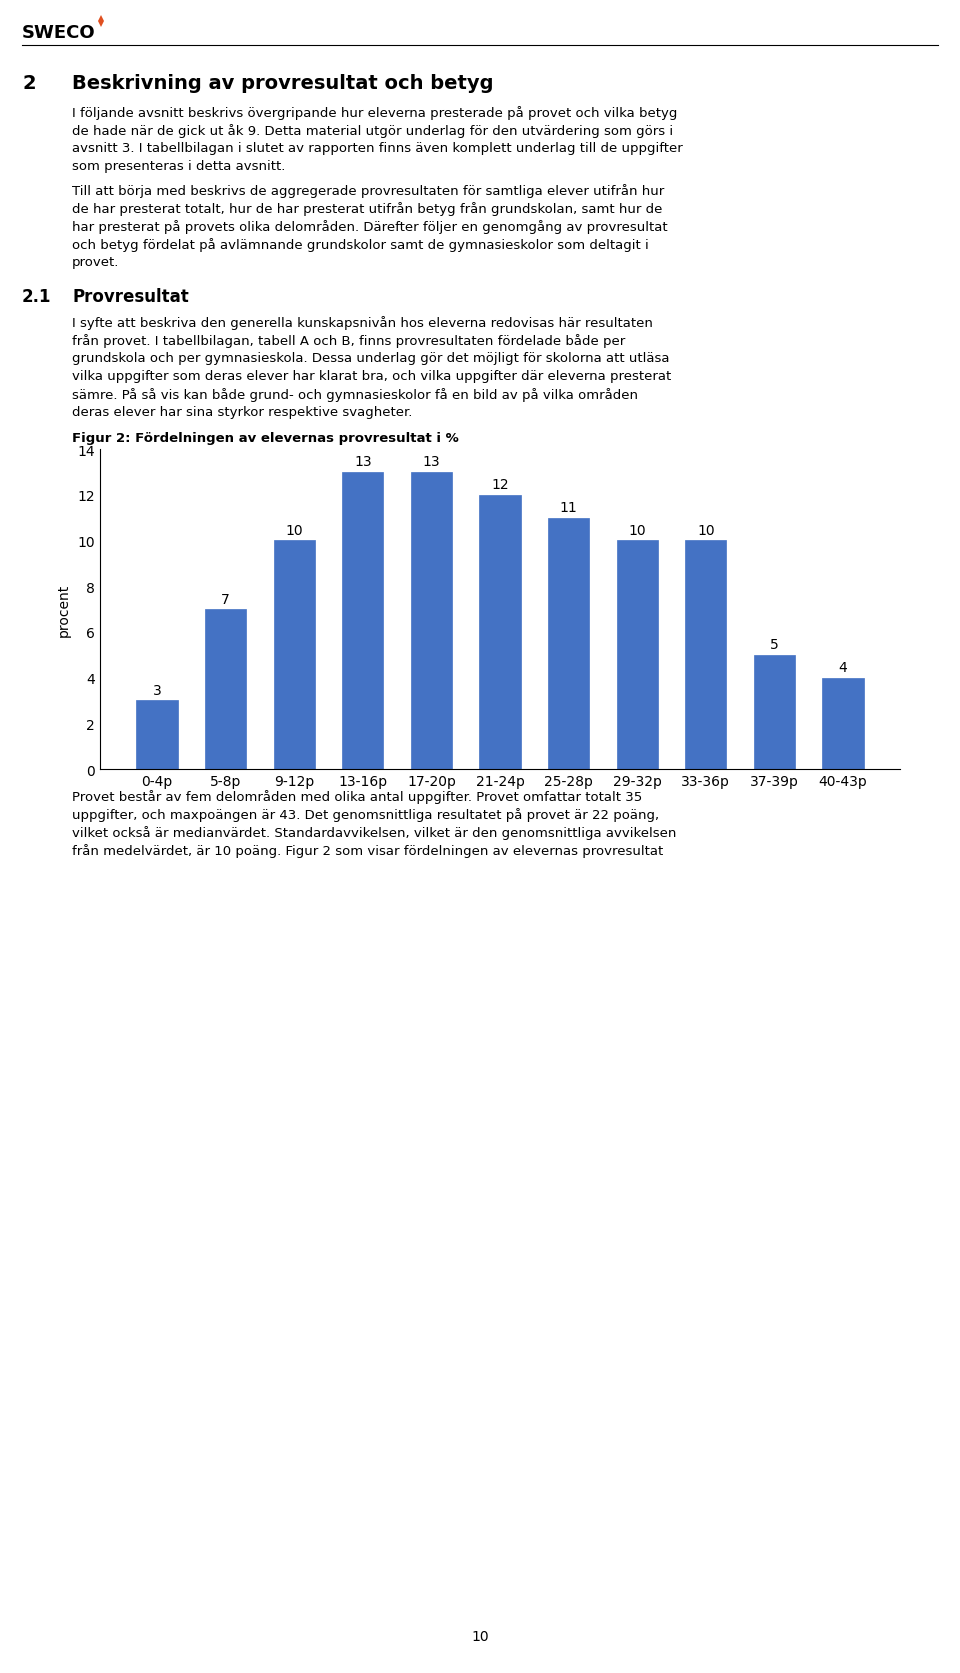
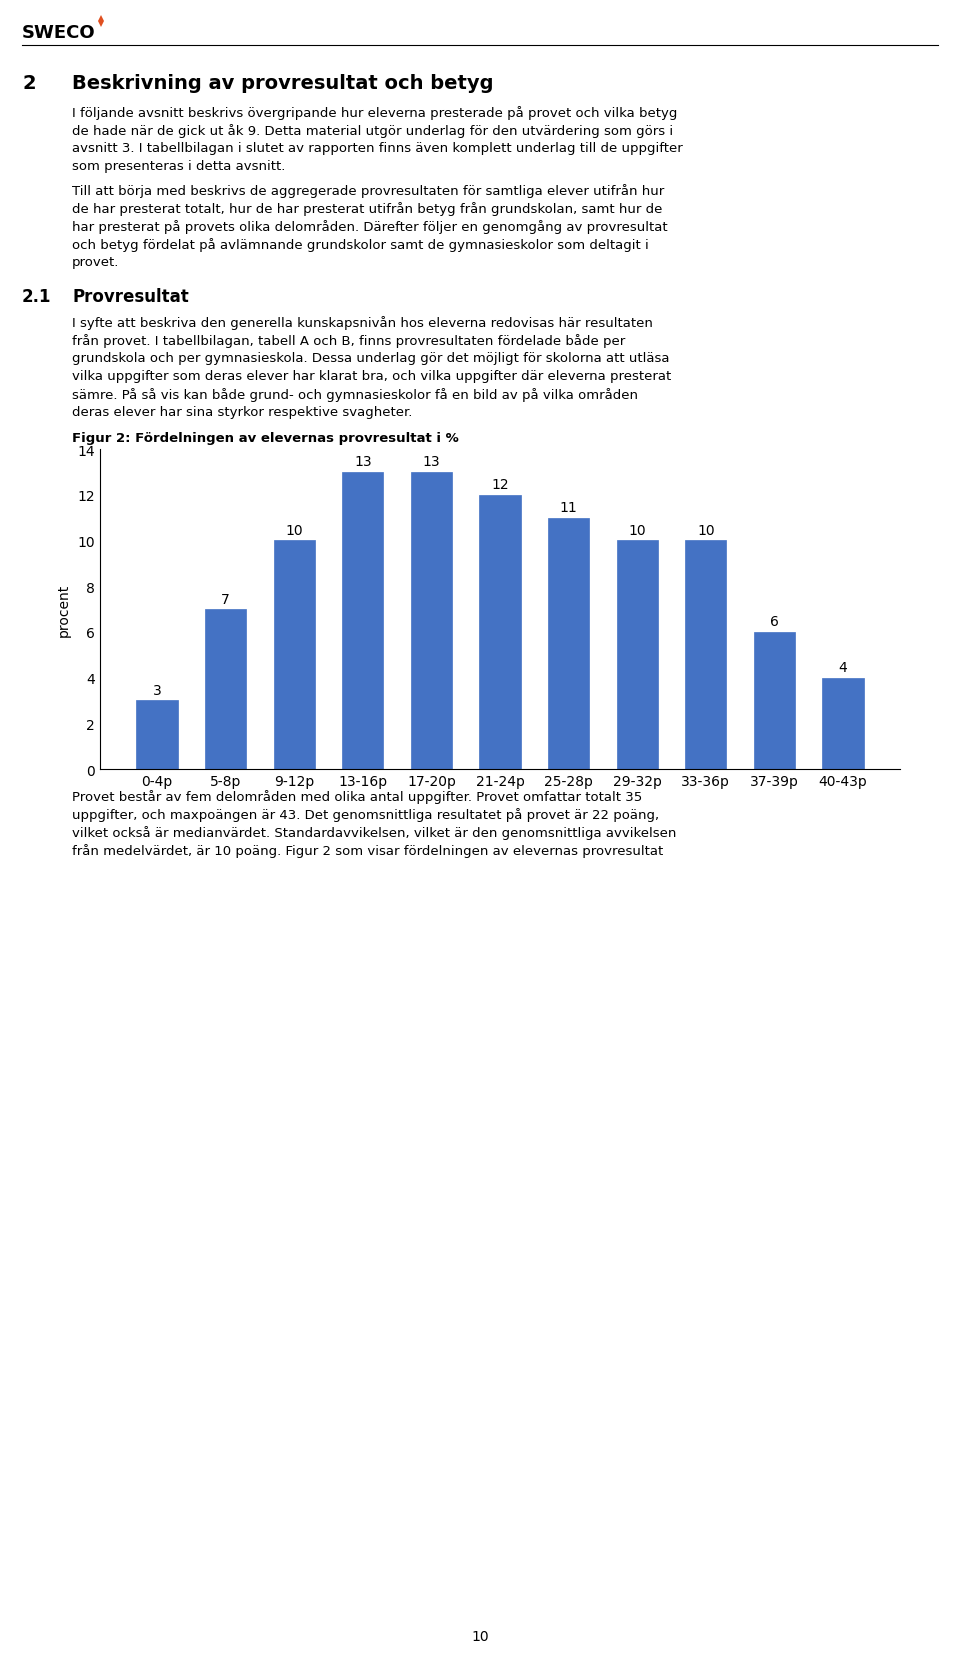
37-39p: 5 -> 6
